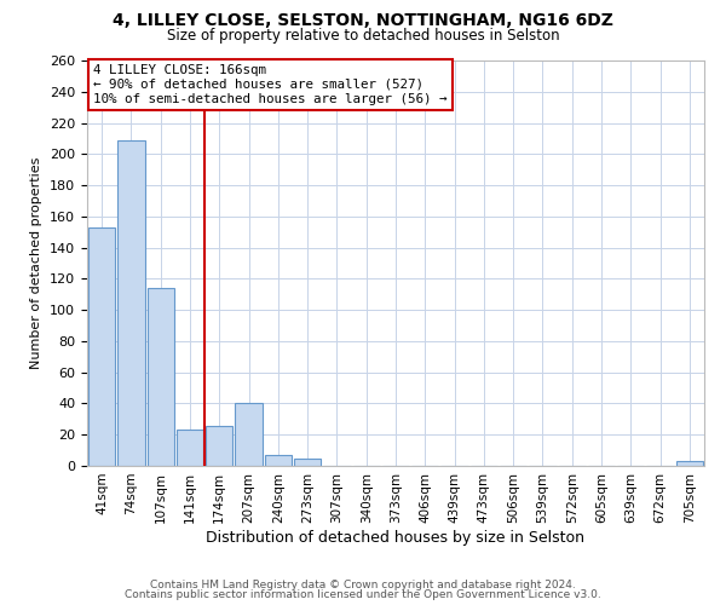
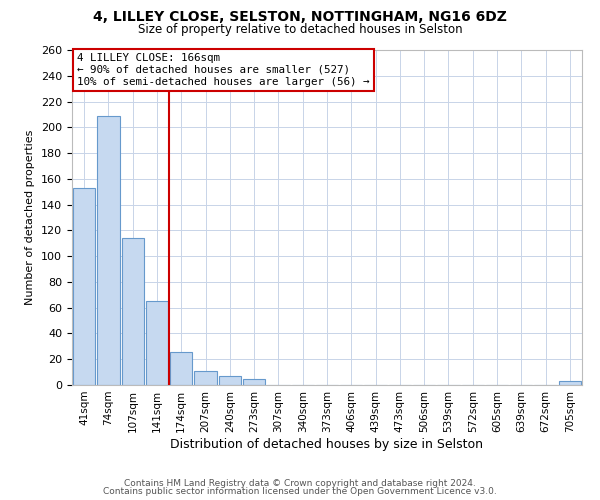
141sqm: 23 -> 65
207sqm: 40 -> 11
